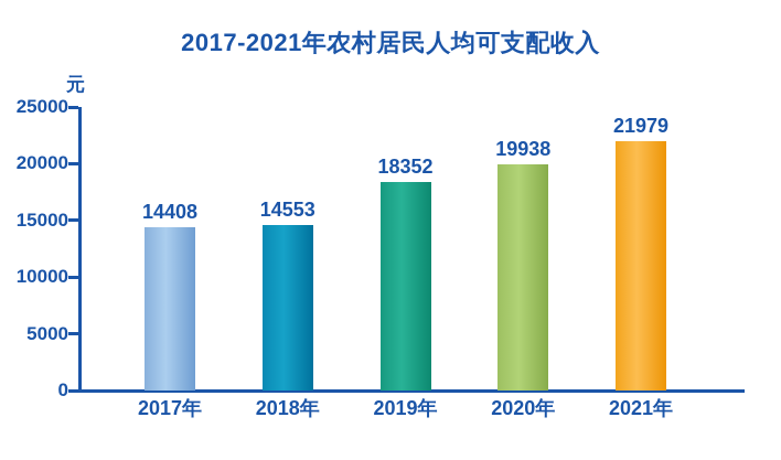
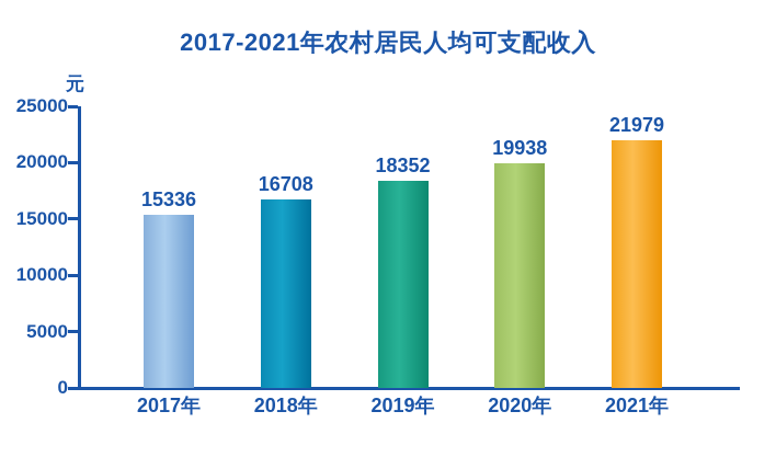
2017年: 14408 -> 15336
2018年: 14553 -> 16708
